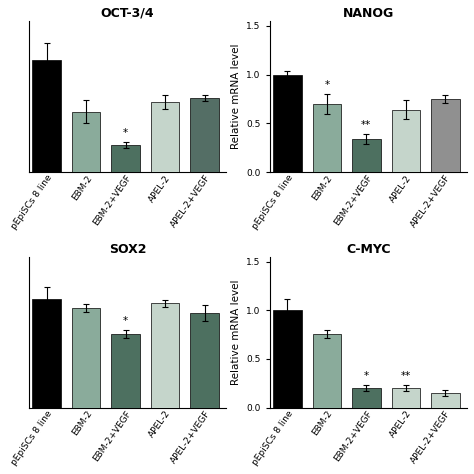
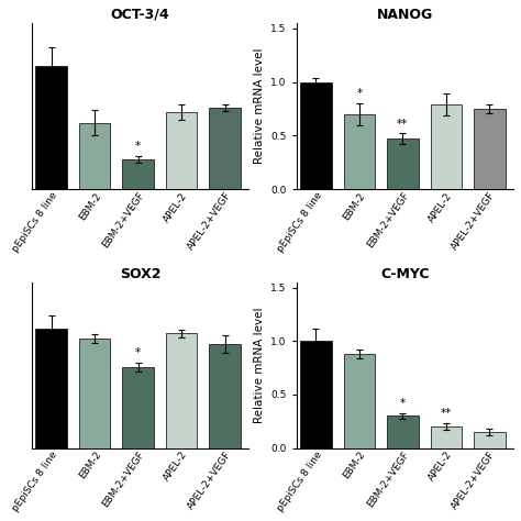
NANOG/EBM-2+VEGF: 0.34 -> 0.47
NANOG/APEL-2: 0.64 -> 0.79
C-MYC/EBM-2: 0.76 -> 0.88
C-MYC/EBM-2+VEGF: 0.20 -> 0.30
